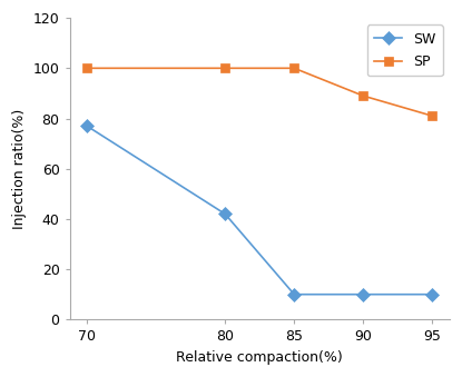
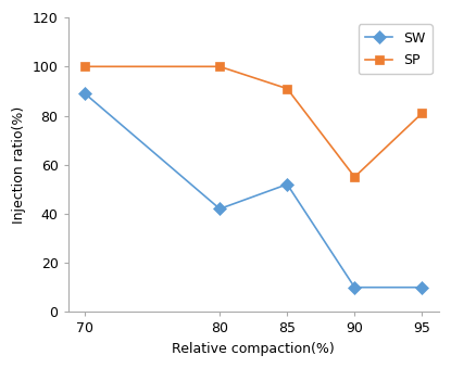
SW/70: 77 -> 89
SW/85: 10 -> 52
SP/85: 100 -> 91
SP/90: 89 -> 55
